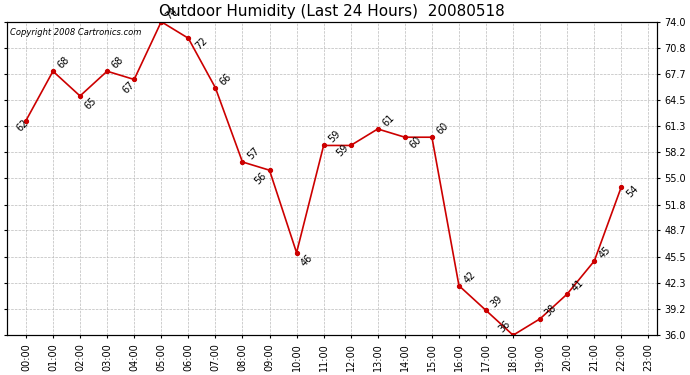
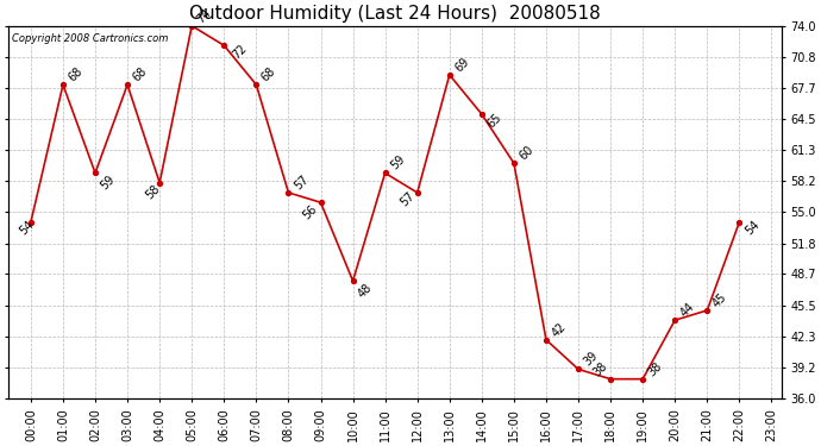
00:00: 62 -> 54
02:00: 65 -> 59
04:00: 67 -> 58
07:00: 66 -> 68
10:00: 46 -> 48
12:00: 59 -> 57
13:00: 61 -> 69
14:00: 60 -> 65
18:00: 36 -> 38
20:00: 41 -> 44
